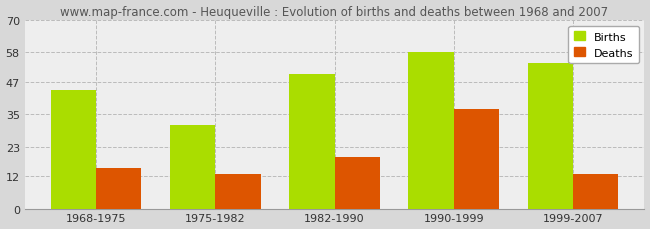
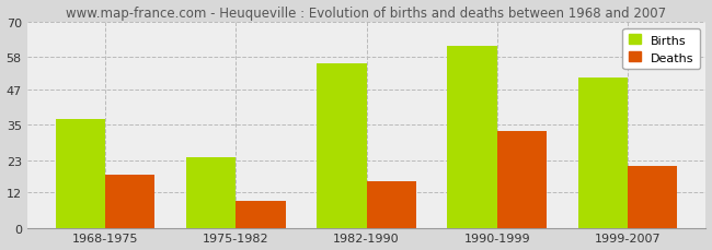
Births/1968-1975: 44 -> 37
Deaths/1968-1975: 15 -> 18
Births/1975-1982: 31 -> 24
Deaths/1975-1982: 13 -> 9
Births/1982-1990: 50 -> 56
Deaths/1982-1990: 19 -> 16
Births/1990-1999: 58 -> 62
Deaths/1990-1999: 37 -> 33
Births/1999-2007: 54 -> 51
Deaths/1999-2007: 13 -> 21
